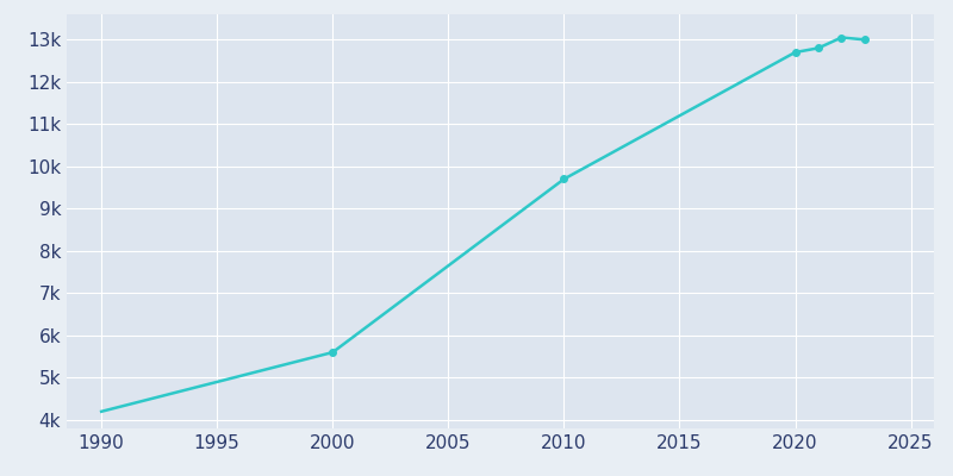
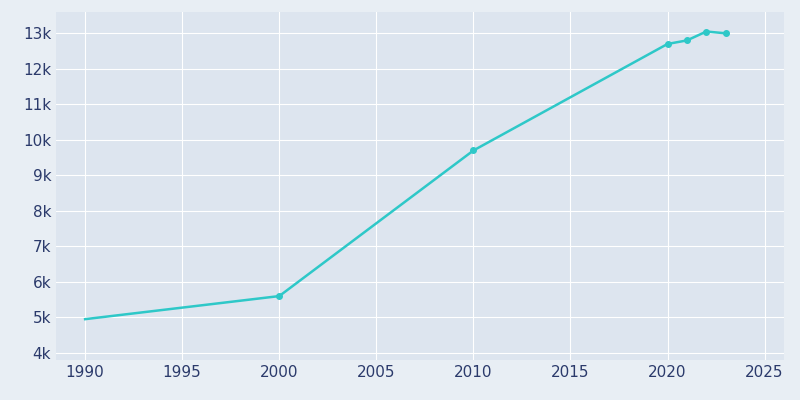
1990: 4.20k -> 4.95k
